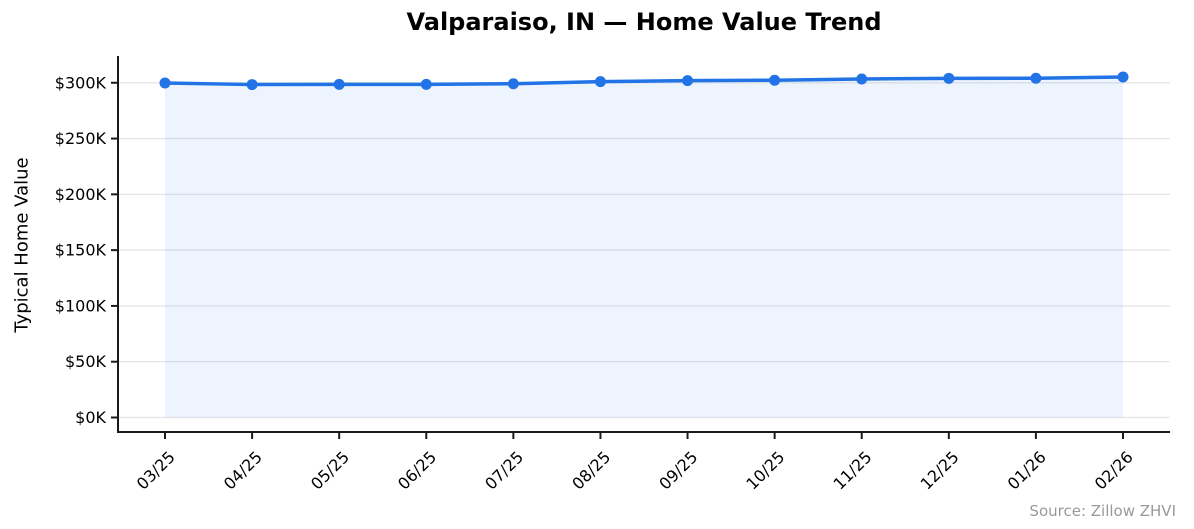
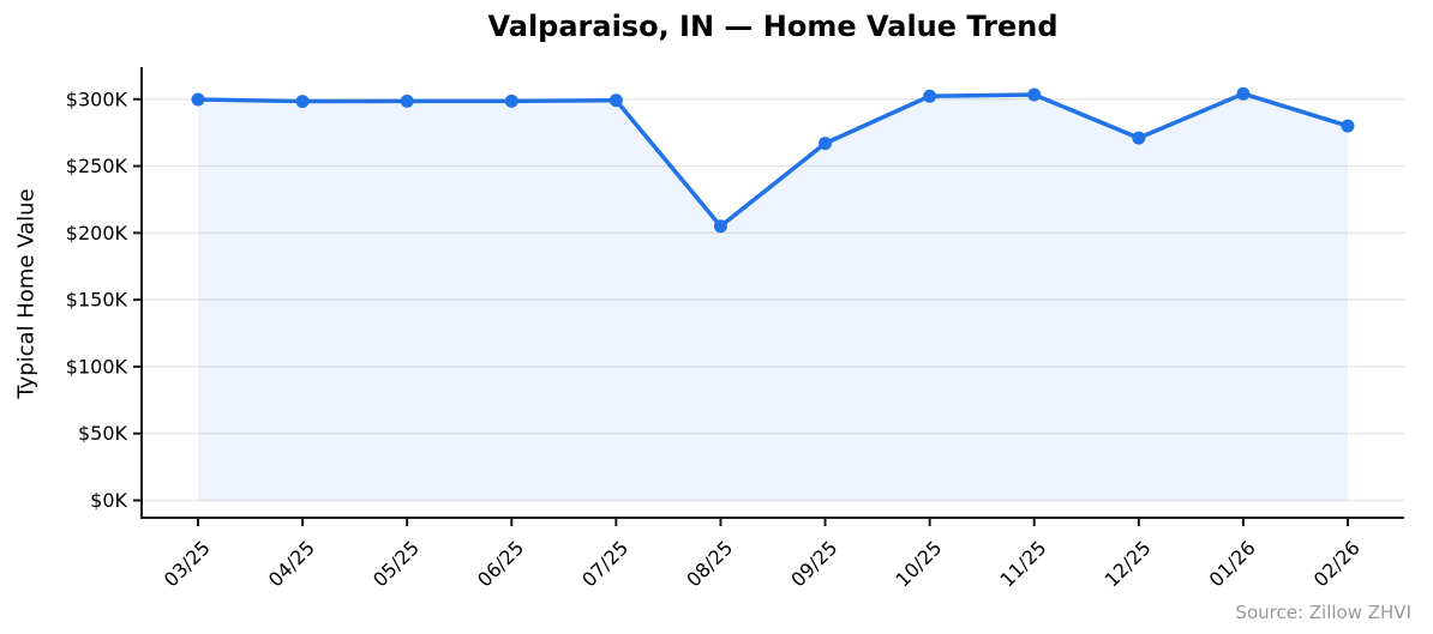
08/25: $301K -> $205K
09/25: $302K -> $267K
12/25: $304K -> $271K
02/26: $305K -> $280K
